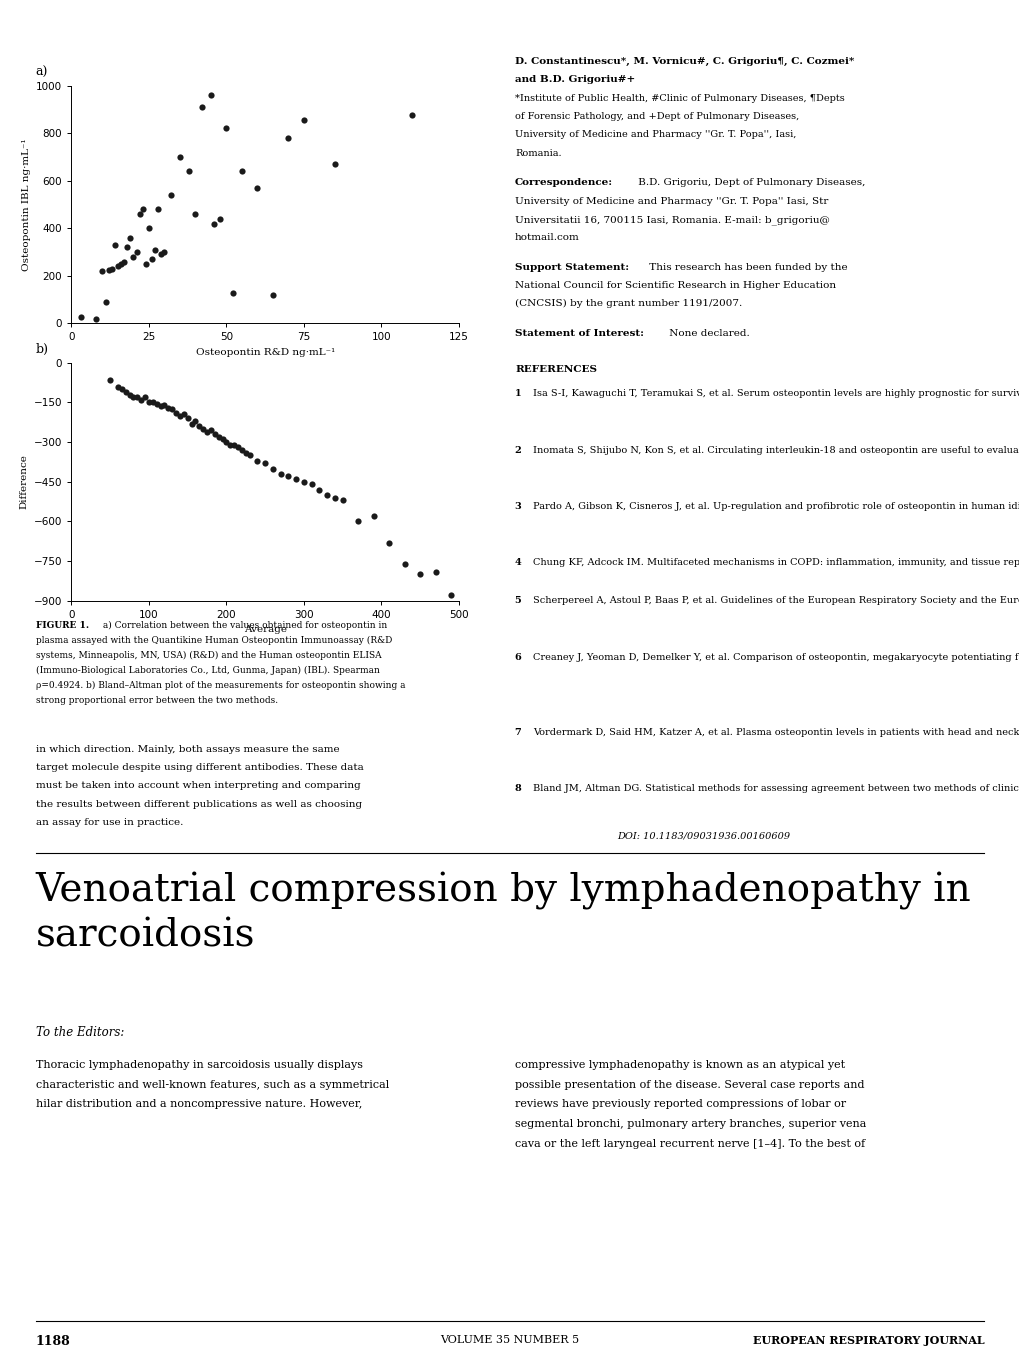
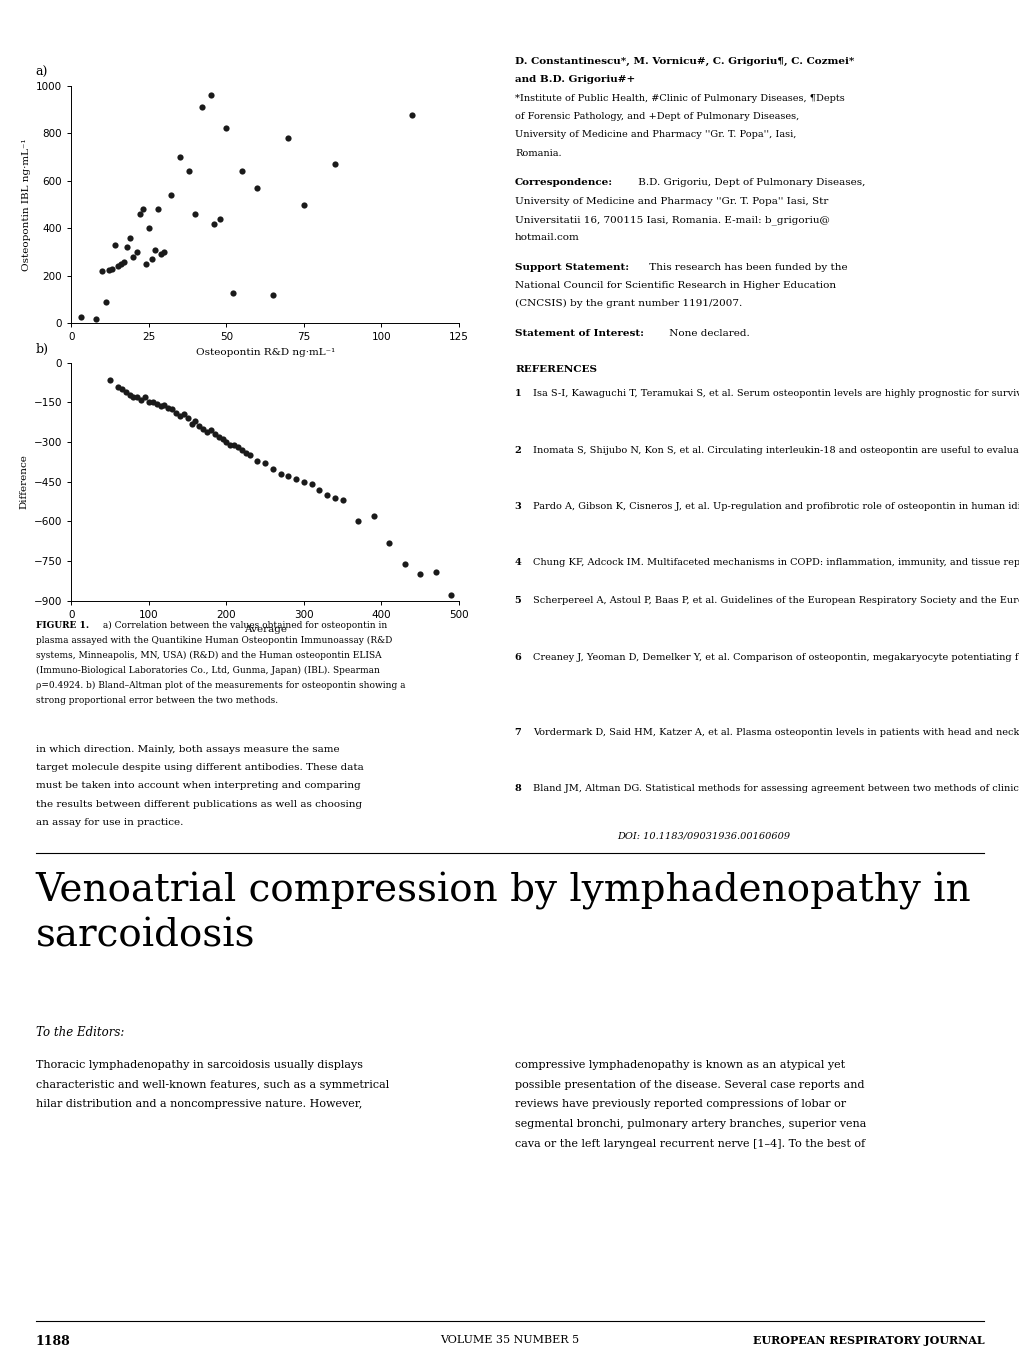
75: 855 -> 500
